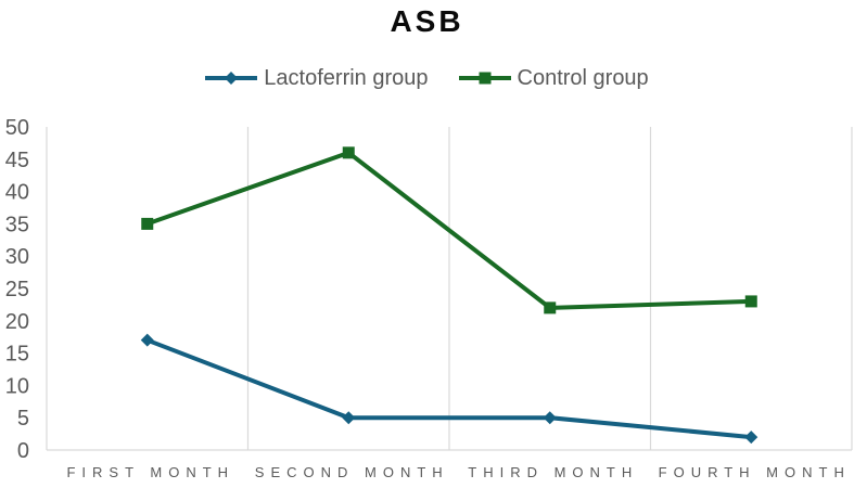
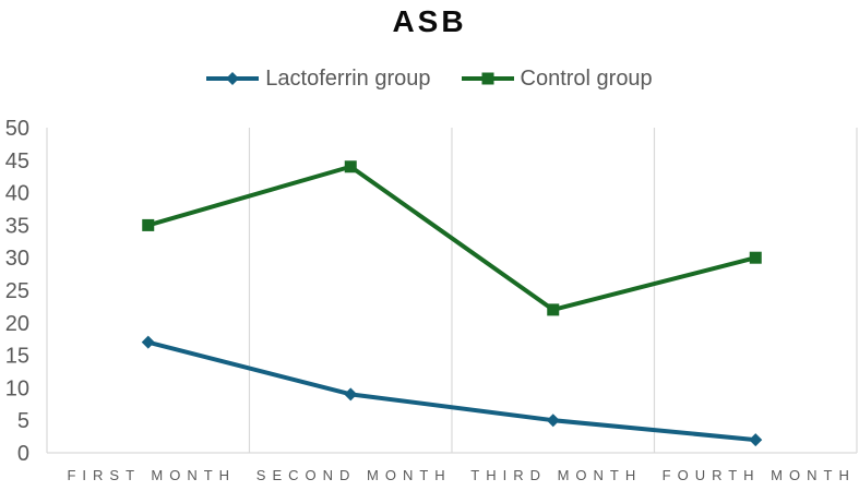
Lactoferrin group/SECOND MONTH: 5 -> 9
Control group/SECOND MONTH: 46 -> 44
Control group/FOURTH MONTH: 23 -> 30
